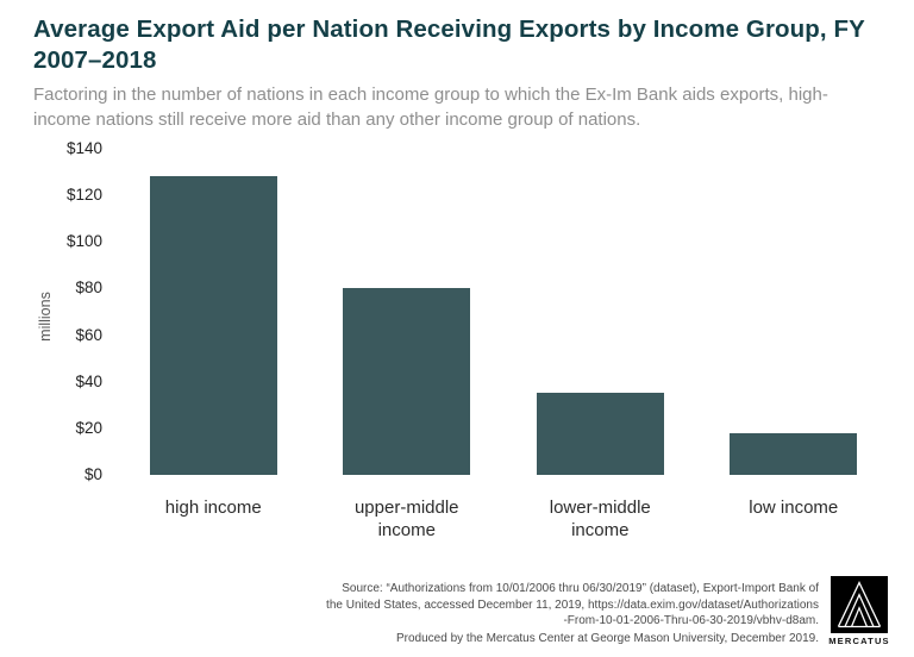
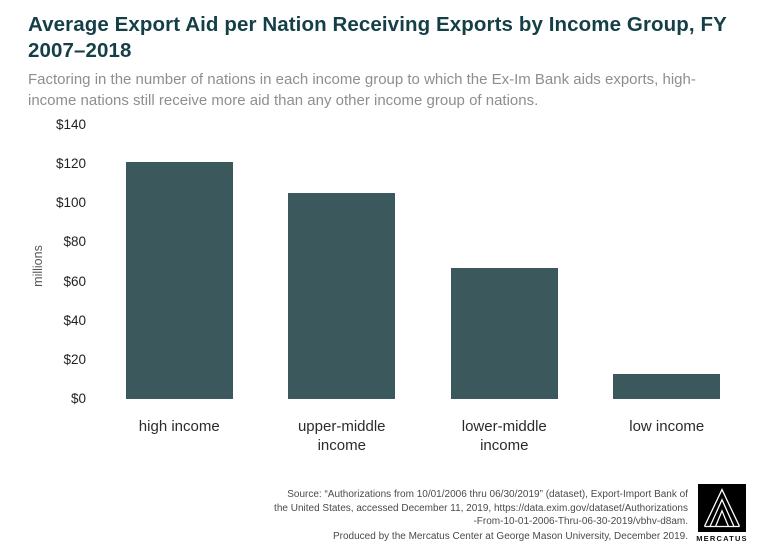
high income: $128 -> $121
upper-middle income: $80 -> $105
lower-middle income: $35 -> $67
low income: $18 -> $13
